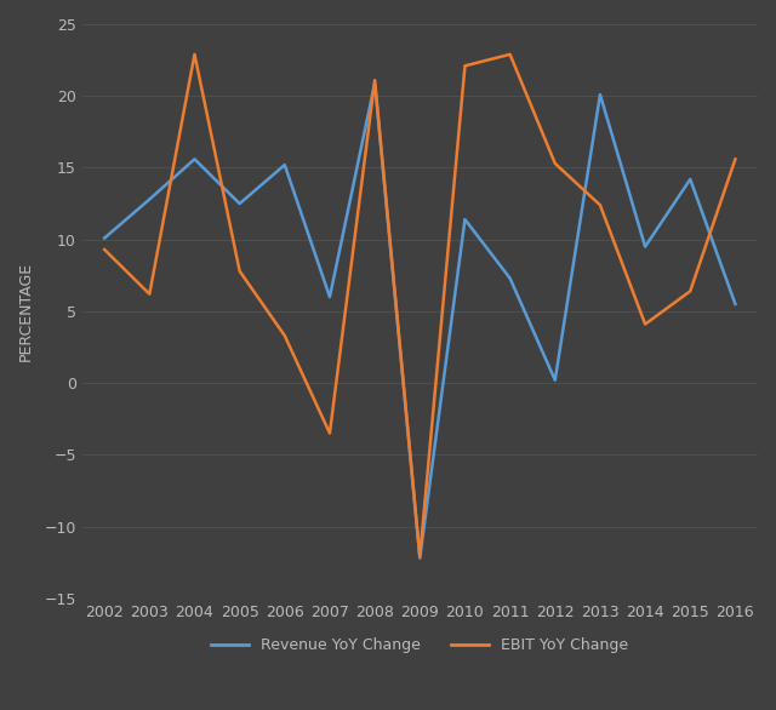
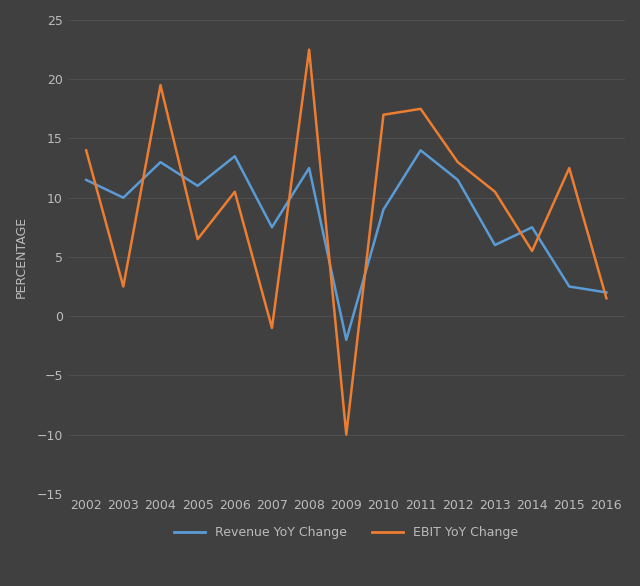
Revenue YoY Change/2002: 10.1 -> 11.5
EBIT YoY Change/2002: 9.3 -> 14.0
Revenue YoY Change/2003: 12.8 -> 10.0
EBIT YoY Change/2003: 6.2 -> 2.5
Revenue YoY Change/2004: 15.6 -> 13.0
EBIT YoY Change/2004: 22.9 -> 19.5
Revenue YoY Change/2005: 12.5 -> 11.0
EBIT YoY Change/2005: 7.8 -> 6.5
Revenue YoY Change/2006: 15.2 -> 13.5
EBIT YoY Change/2006: 3.3 -> 10.5
Revenue YoY Change/2007: 6.0 -> 7.5
EBIT YoY Change/2007: -3.5 -> -1.0
Revenue YoY Change/2008: 20.9 -> 12.5
EBIT YoY Change/2008: 21.1 -> 22.5
Revenue YoY Change/2009: -12.2 -> -2.0
EBIT YoY Change/2009: -12.1 -> -10.0
Revenue YoY Change/2010: 11.4 -> 9.0
EBIT YoY Change/2010: 22.1 -> 17.0
Revenue YoY Change/2011: 7.3 -> 14.0
EBIT YoY Change/2011: 22.9 -> 17.5
Revenue YoY Change/2012: 0.2 -> 11.5
EBIT YoY Change/2012: 15.3 -> 13.0
Revenue YoY Change/2013: 20.1 -> 6.0
EBIT YoY Change/2013: 12.4 -> 10.5
Revenue YoY Change/2014: 9.5 -> 7.5
EBIT YoY Change/2014: 4.1 -> 5.5
Revenue YoY Change/2015: 14.2 -> 2.5
EBIT YoY Change/2015: 6.4 -> 12.5
Revenue YoY Change/2016: 5.5 -> 2.0
EBIT YoY Change/2016: 15.6 -> 1.5
